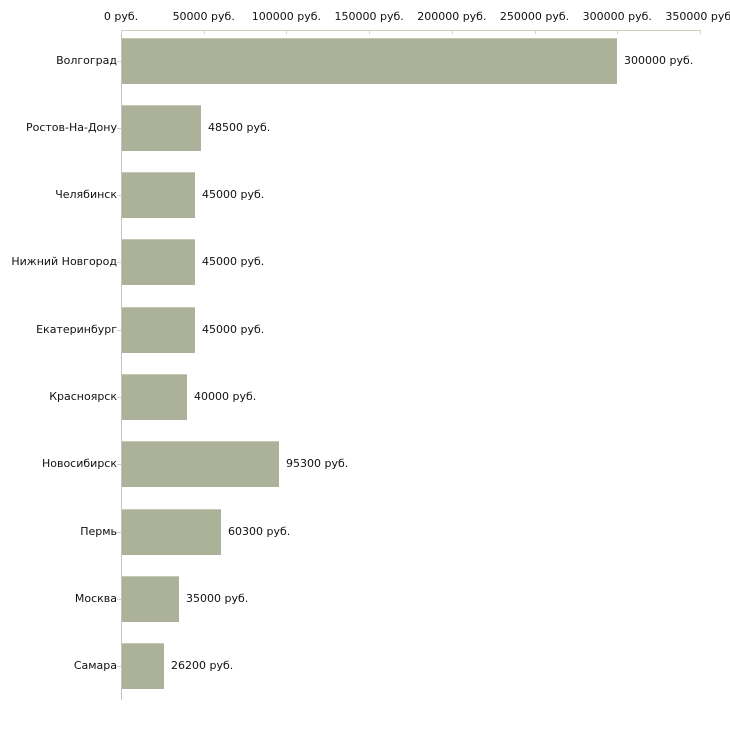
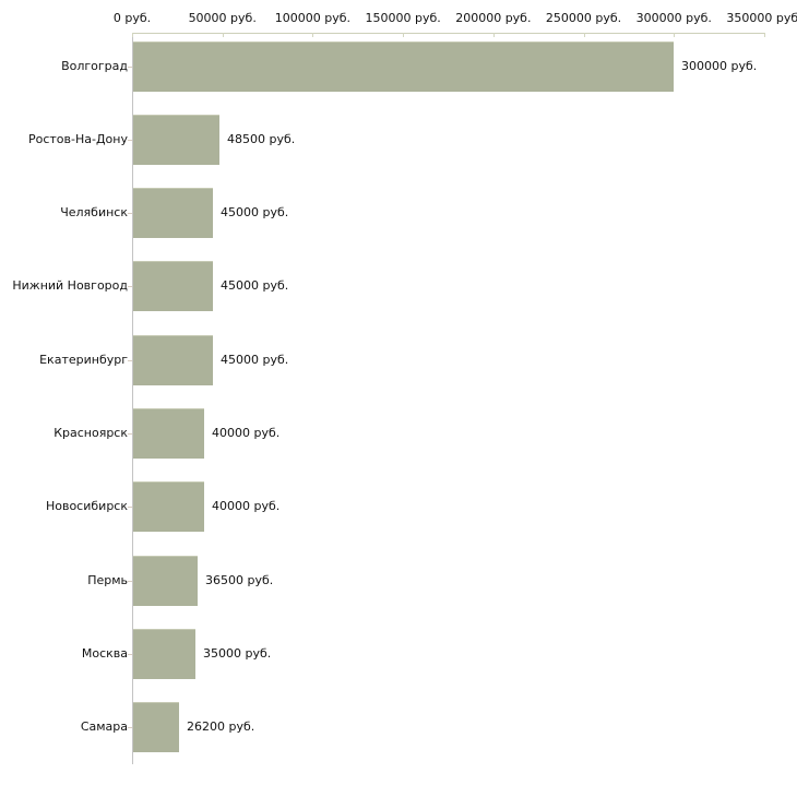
Новосибирск: 95300 -> 40000
Пермь: 60300 -> 36500
